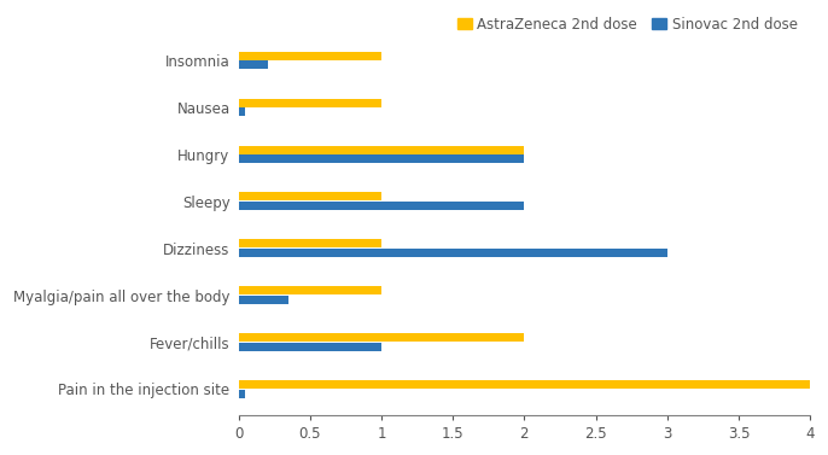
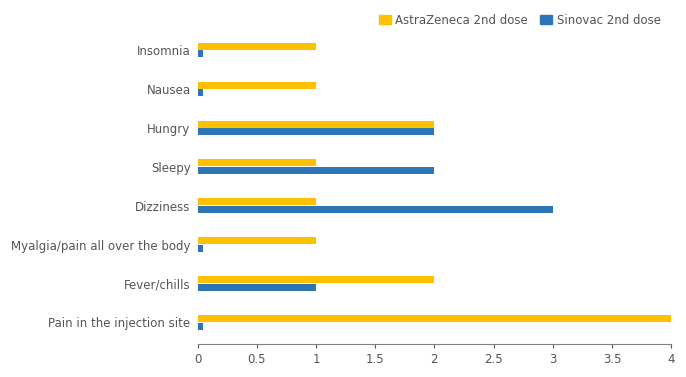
Sinovac 2nd dose/Insomnia: 0.21 -> 0.05
Sinovac 2nd dose/Myalgia/pain all over the body: 0.35 -> 0.05
